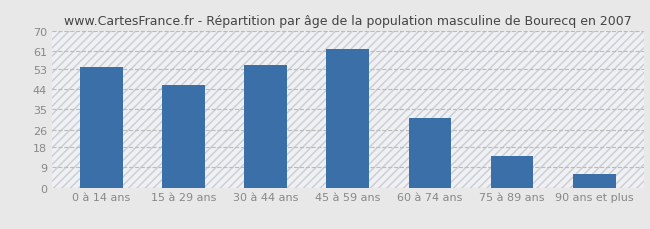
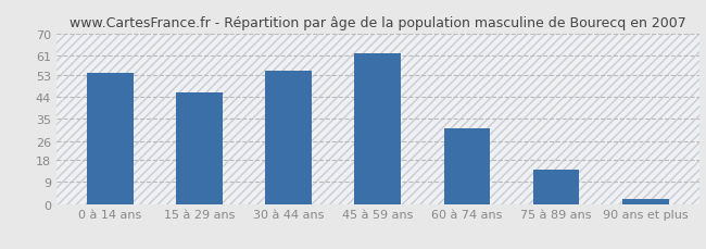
90 ans et plus: 6 -> 2
